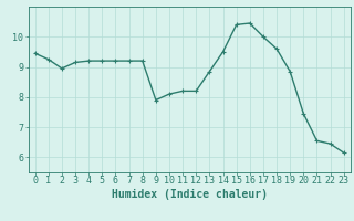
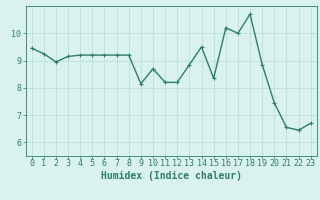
9: 7.90 -> 8.15
10: 8.10 -> 8.70
15: 10.40 -> 8.35
16: 10.45 -> 10.20
18: 9.60 -> 10.70
23: 6.15 -> 6.70
